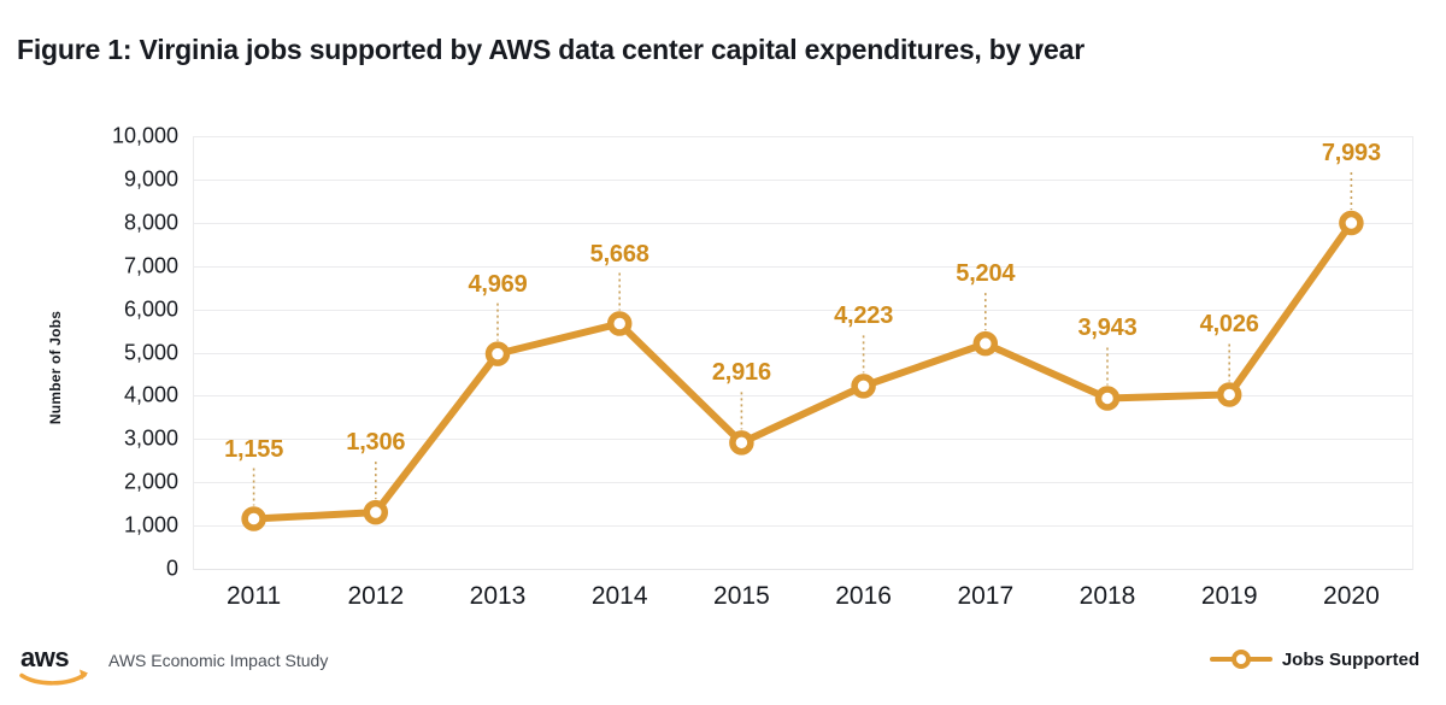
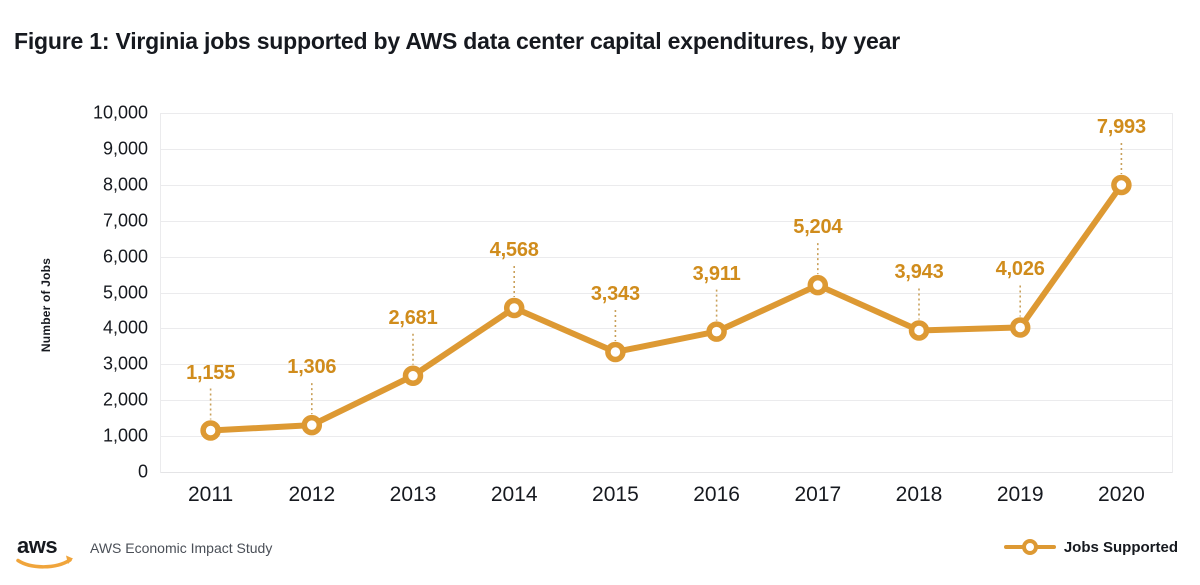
2013: 4,969 -> 2,681
2014: 5,668 -> 4,568
2015: 2,916 -> 3,343
2016: 4,223 -> 3,911
